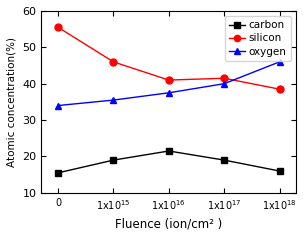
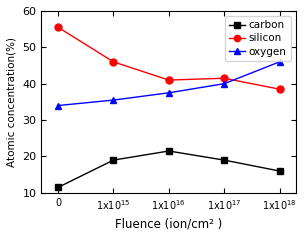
carbon/0: 15.5 -> 11.5
